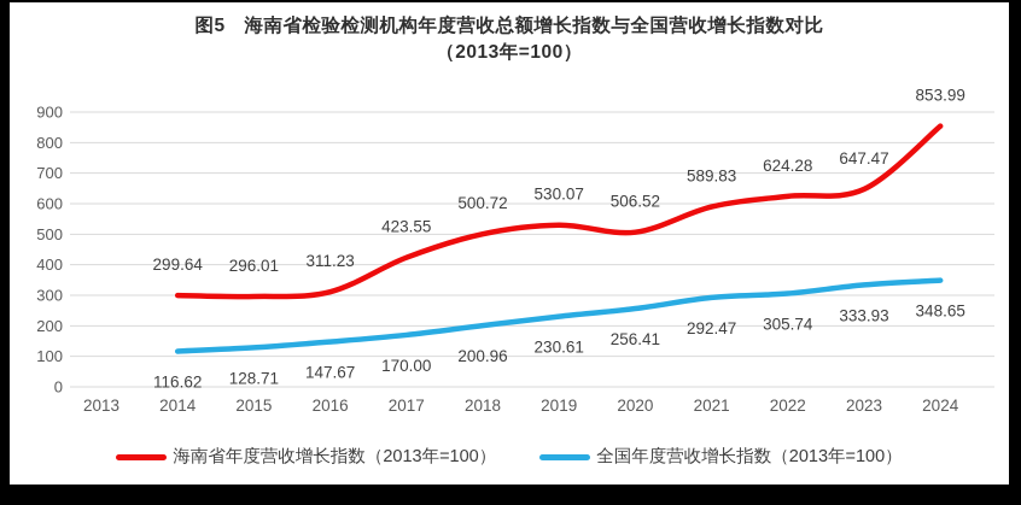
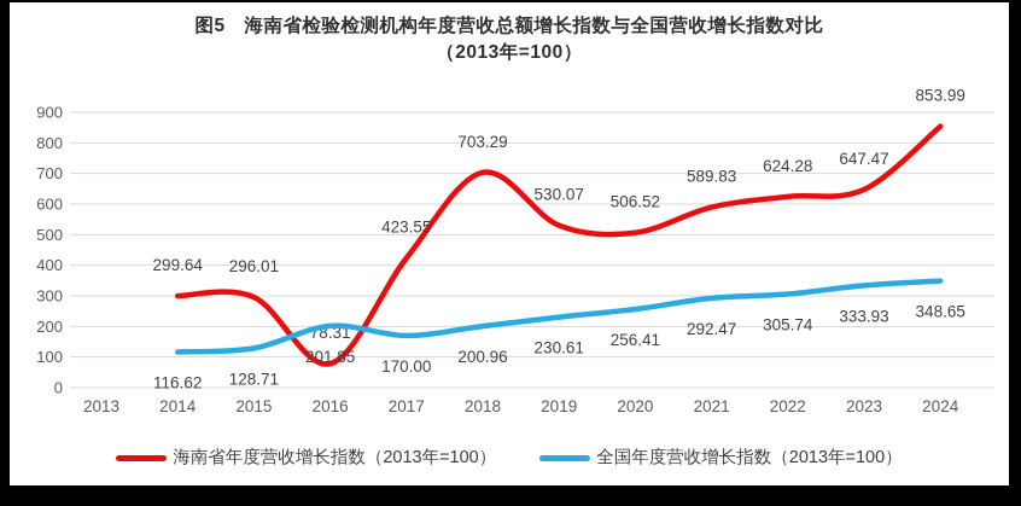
海南省年度营收增长指数（2013年=100）/2016: 311.23 -> 78.31
全国年度营收增长指数（2013年=100）/2016: 147.67 -> 201.85
海南省年度营收增长指数（2013年=100）/2018: 500.72 -> 703.29
